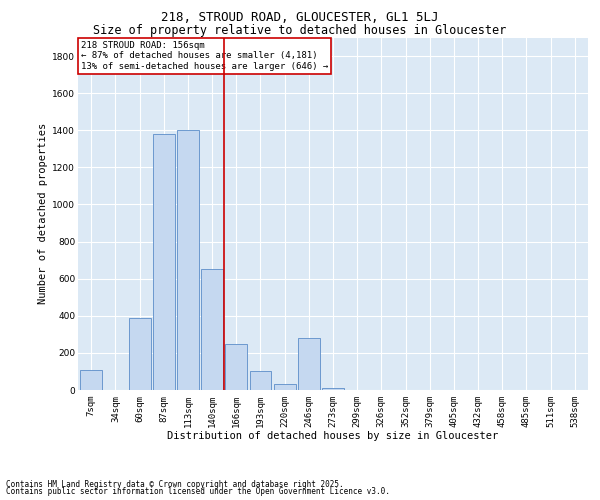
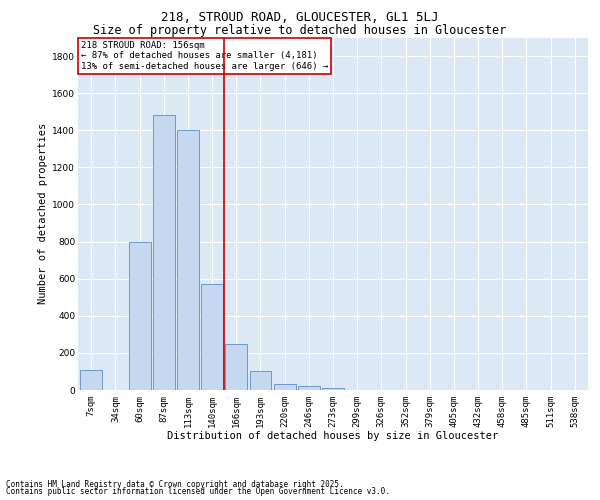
60sqm: 390 -> 800
87sqm: 1380 -> 1480
140sqm: 650 -> 570
246sqm: 280 -> 20
